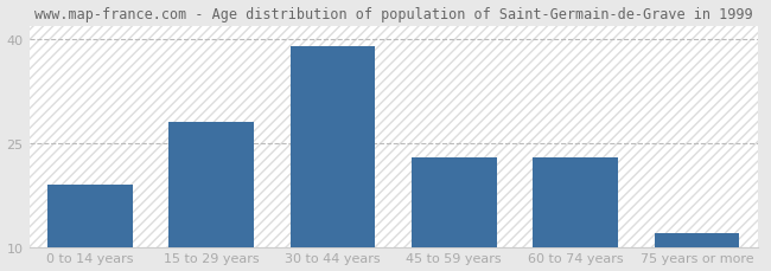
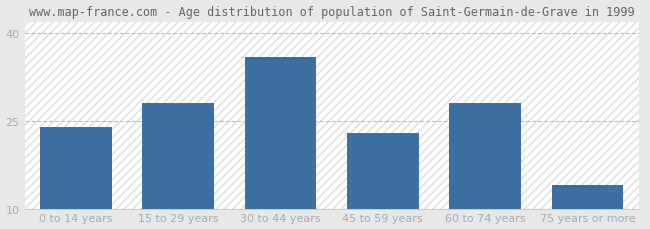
0 to 14 years: 19 -> 24
30 to 44 years: 39 -> 36
60 to 74 years: 23 -> 28
75 years or more: 12 -> 14
